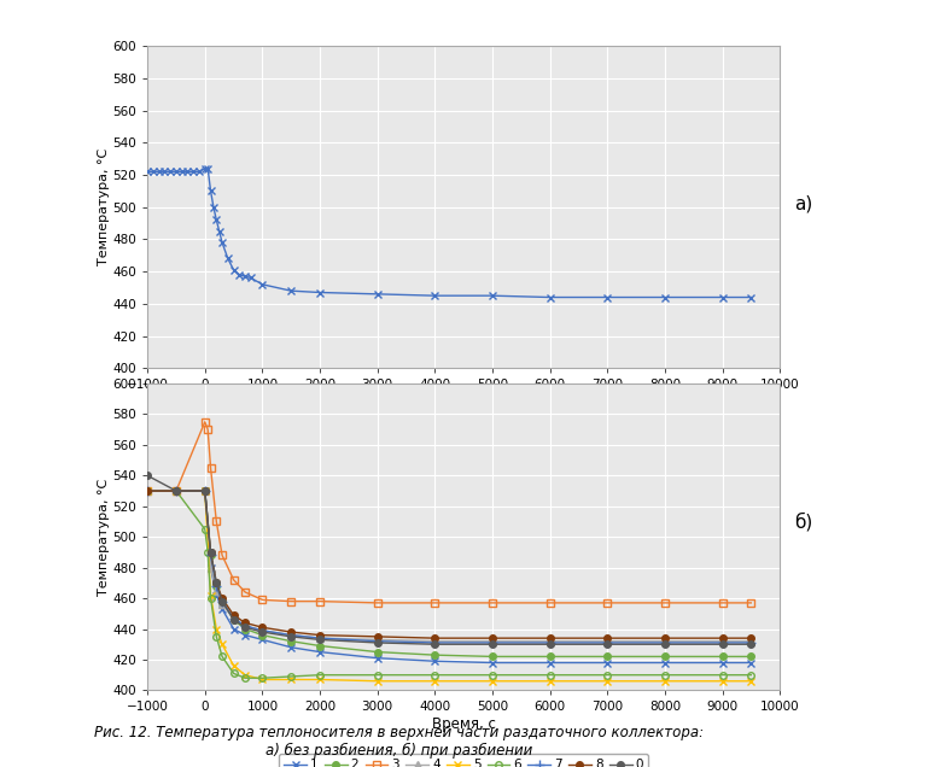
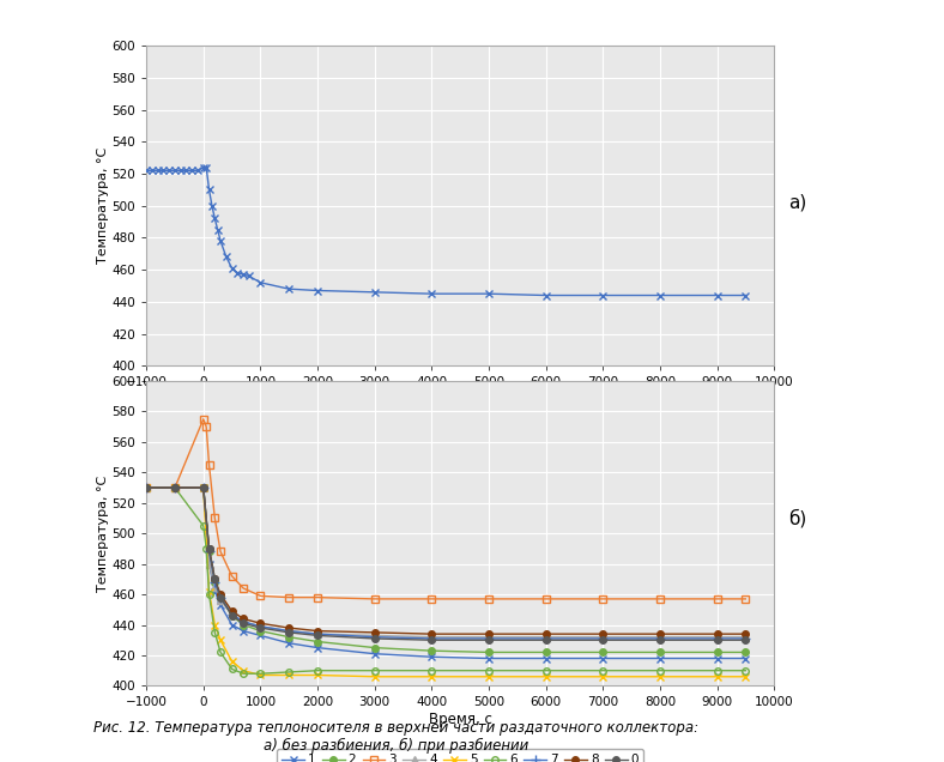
0/−1000: 540 -> 530
